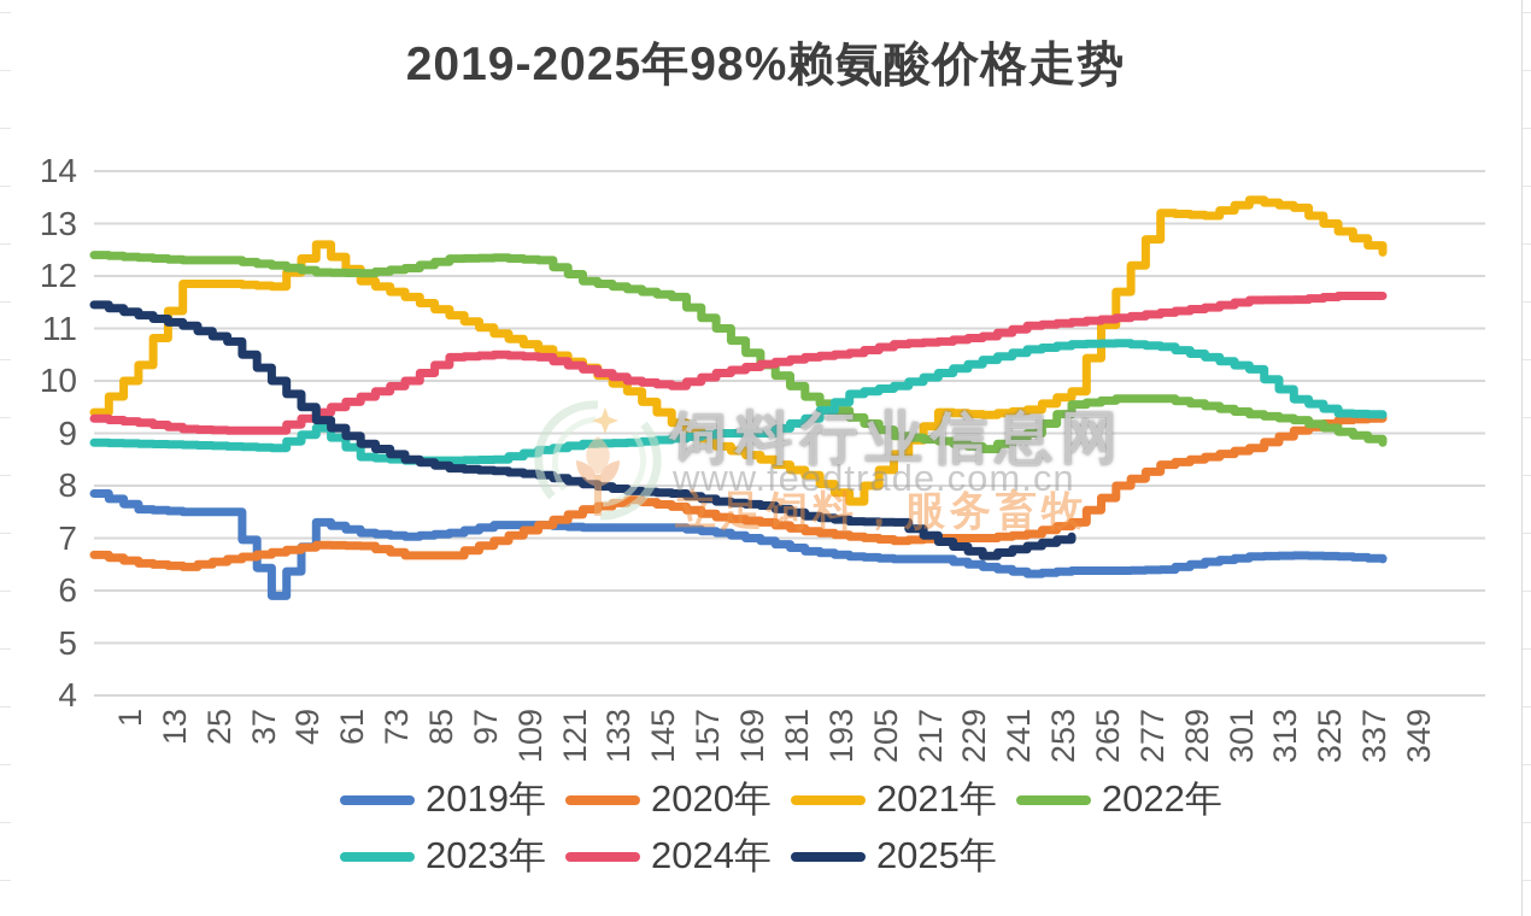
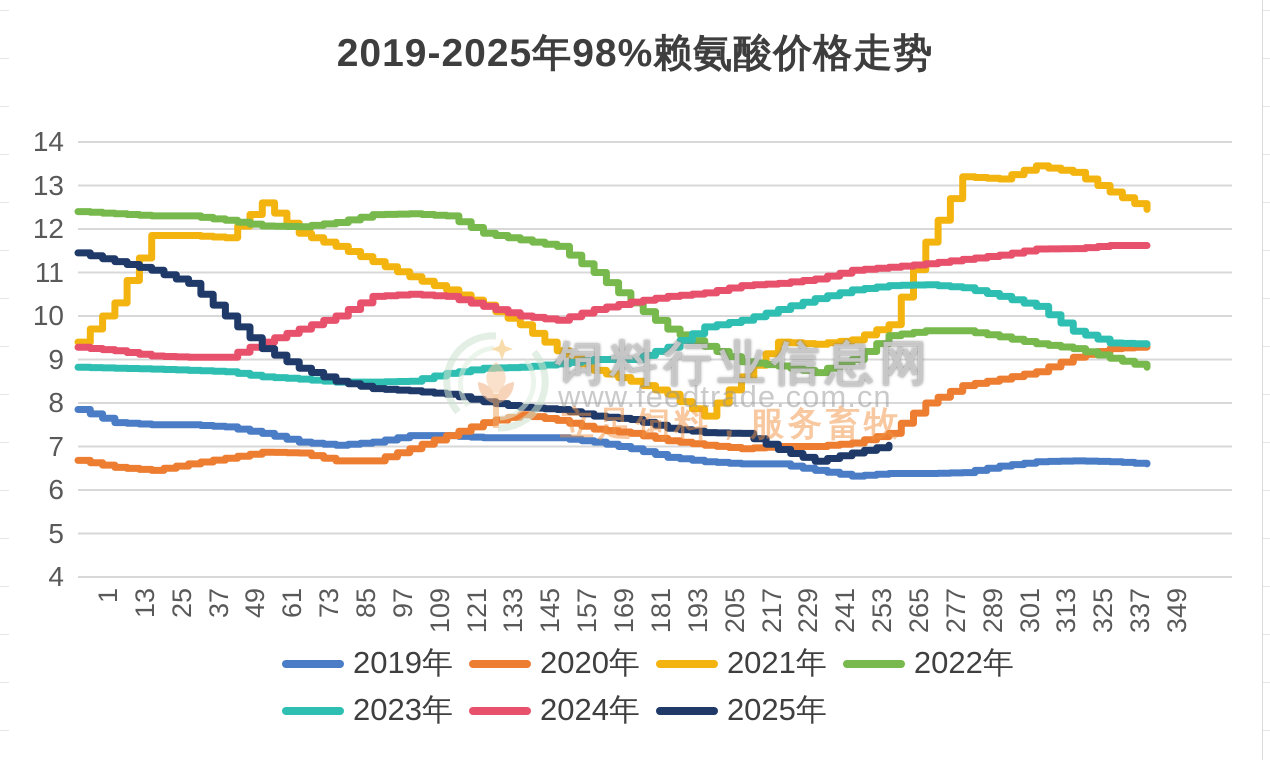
2019年/49: 5.9 -> 7.5
2023年/61: 9.1 -> 8.6
